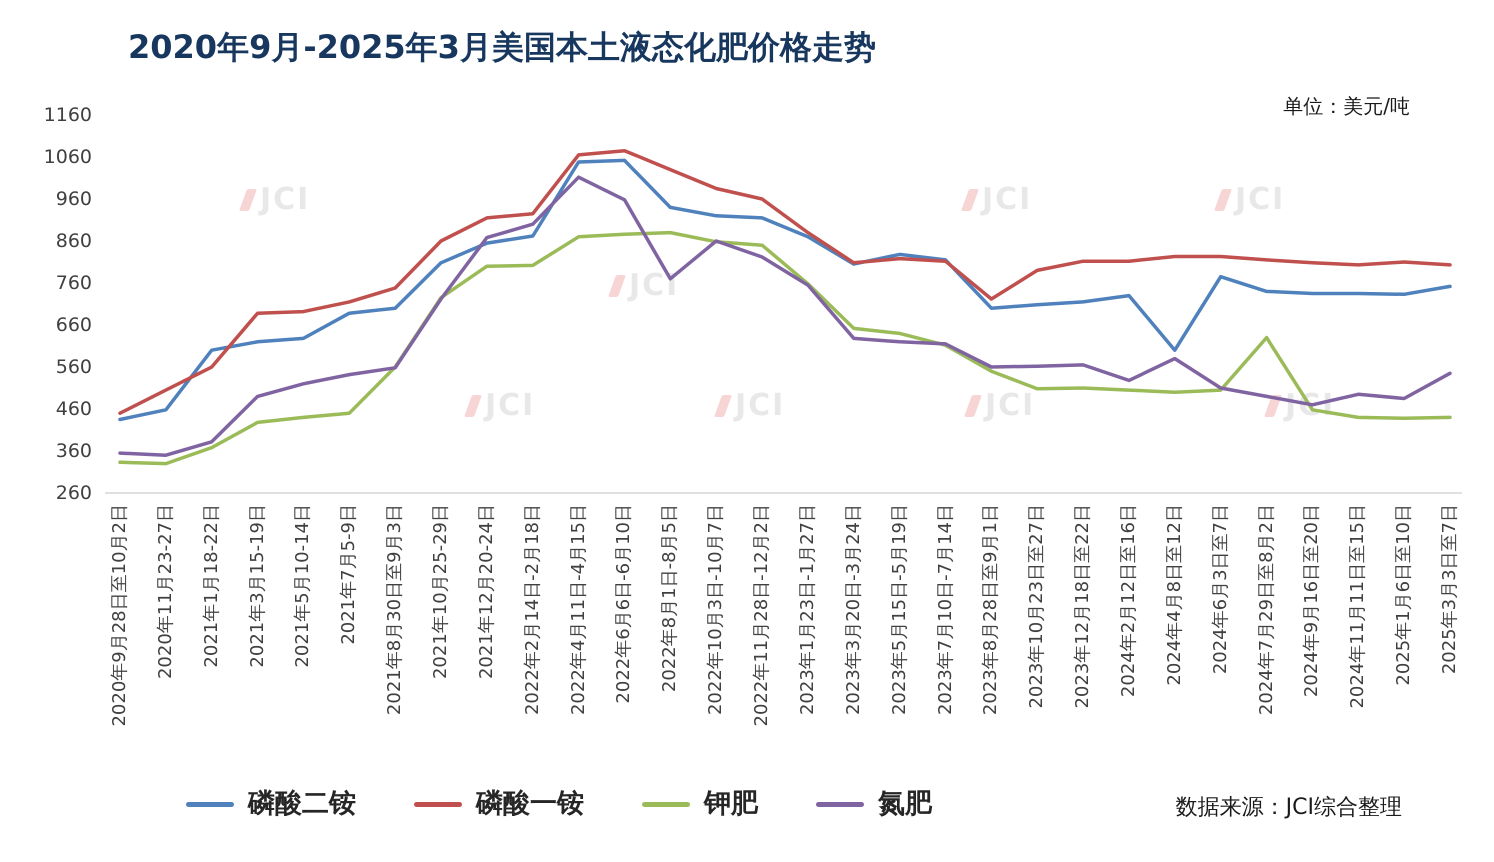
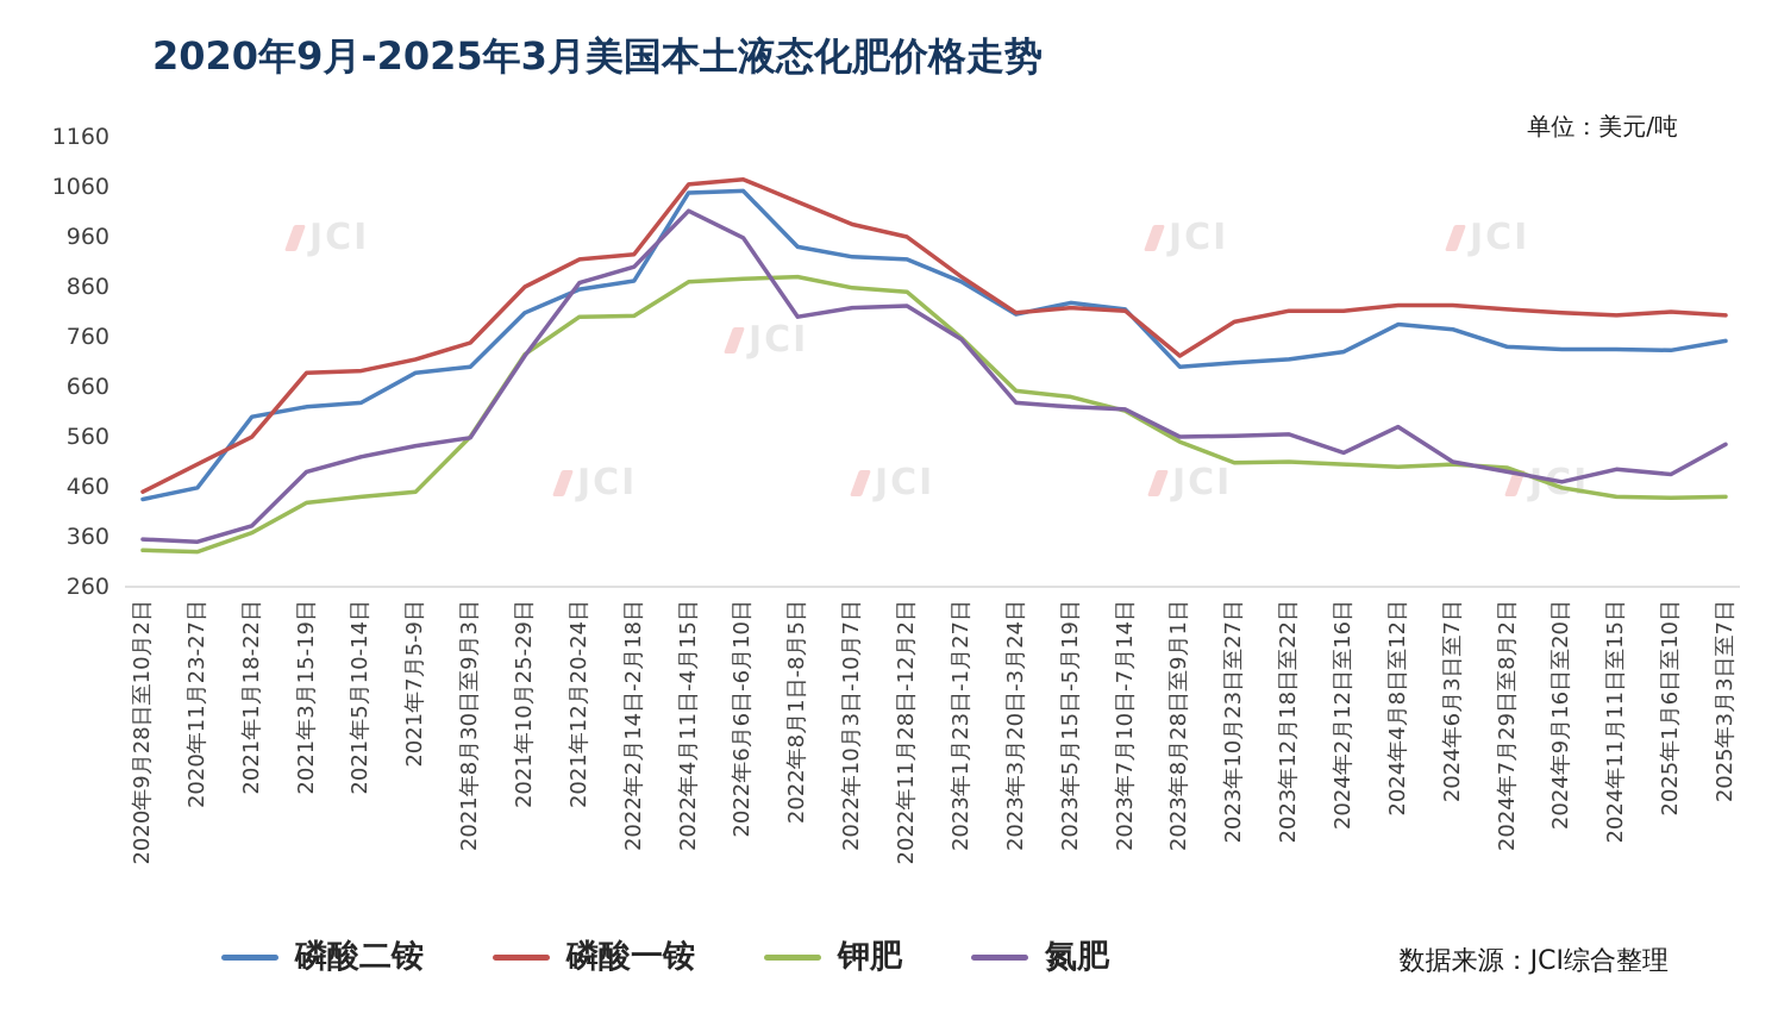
氮肥/2022年8月1日-8月5日: 770 -> 800
氮肥/2022年10月3日-10月7日: 860 -> 820
磷酸二铵/2024年4月8日至12日: 600 -> 780
钾肥/2024年7月29日至8月2日: 630 -> 500
